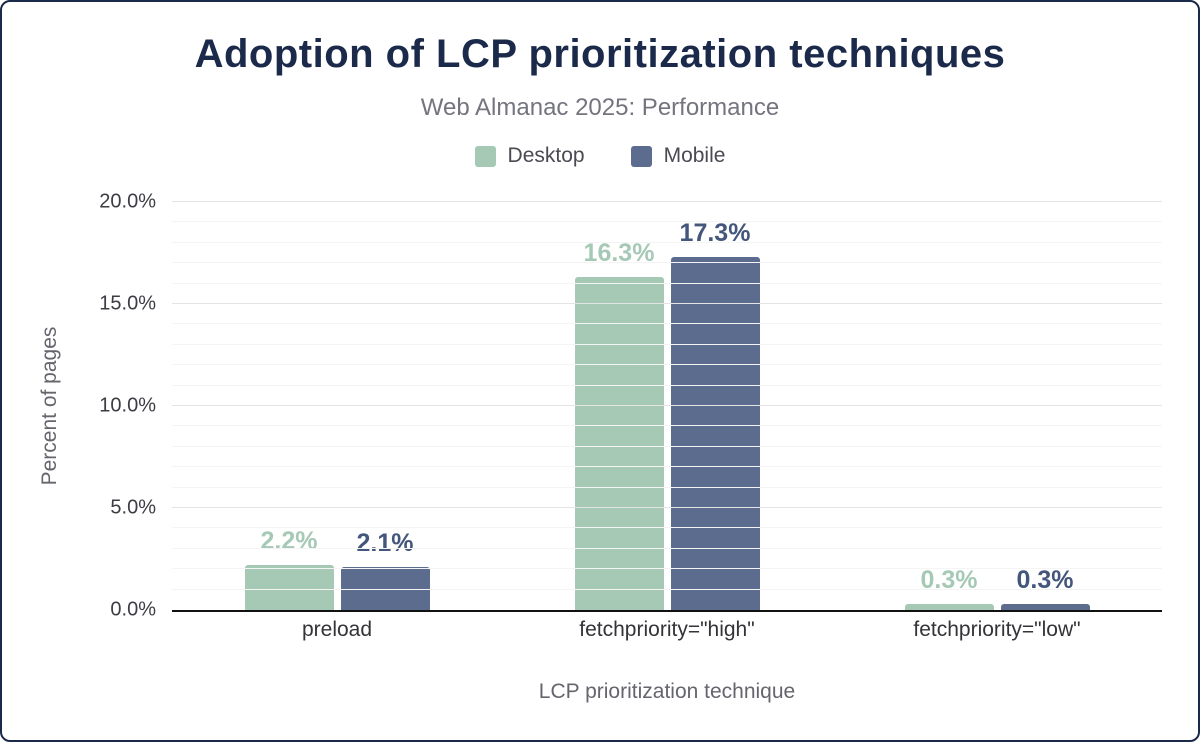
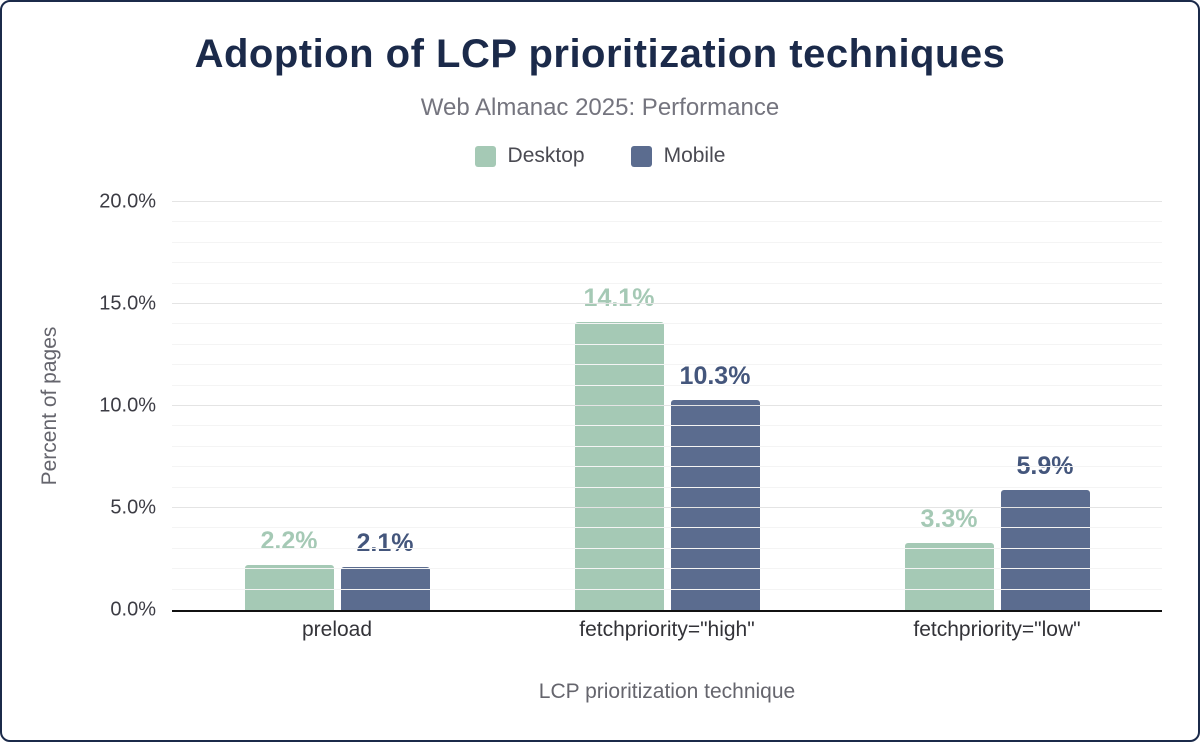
Desktop/fetchpriority="high": 16.3% -> 14.1%
Mobile/fetchpriority="high": 17.3% -> 10.3%
Desktop/fetchpriority="low": 0.3% -> 3.3%
Mobile/fetchpriority="low": 0.3% -> 5.9%
